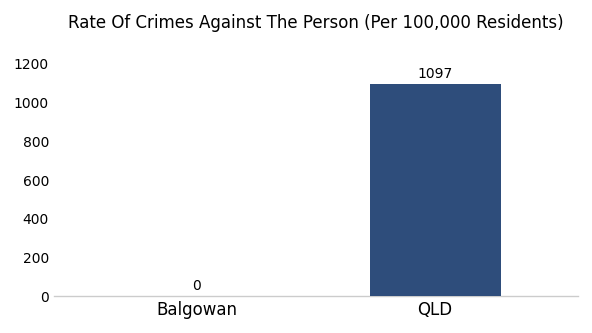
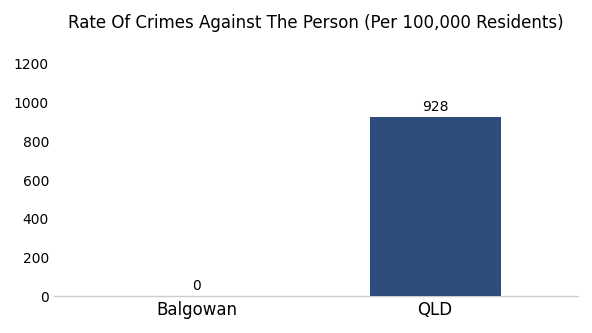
QLD: 1097 -> 928
